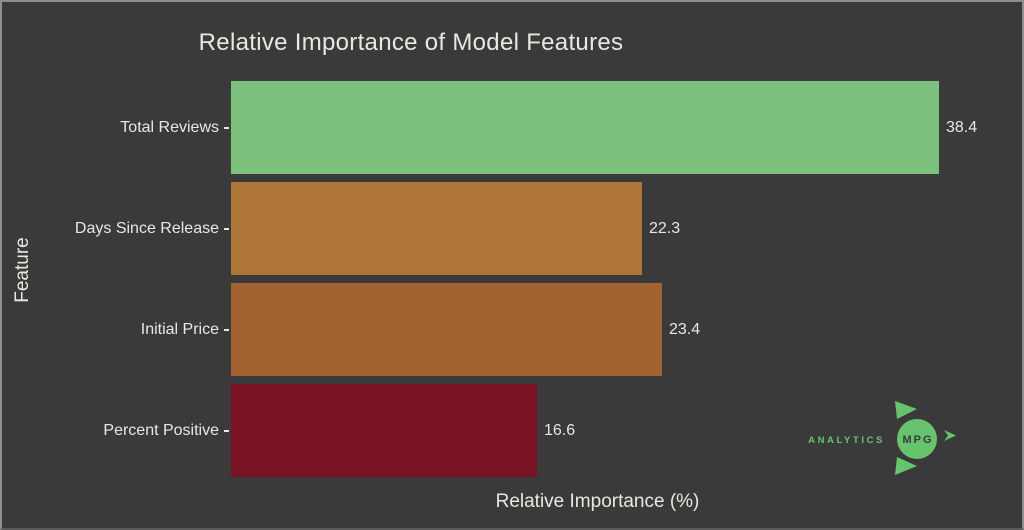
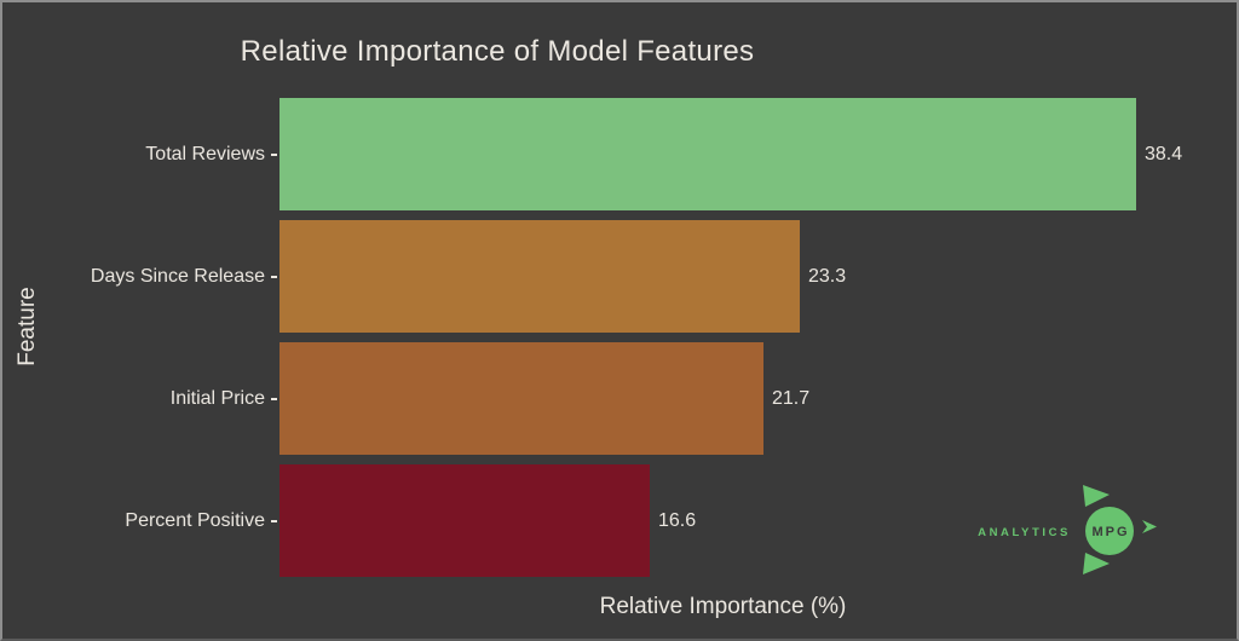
Days Since Release: 22.3 -> 23.3
Initial Price: 23.4 -> 21.7
